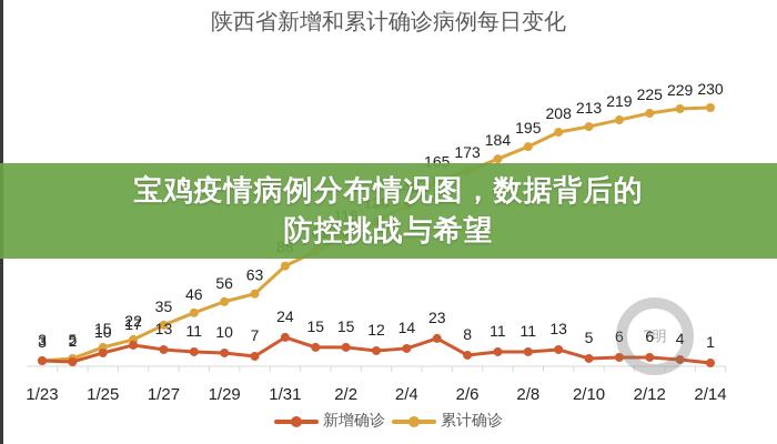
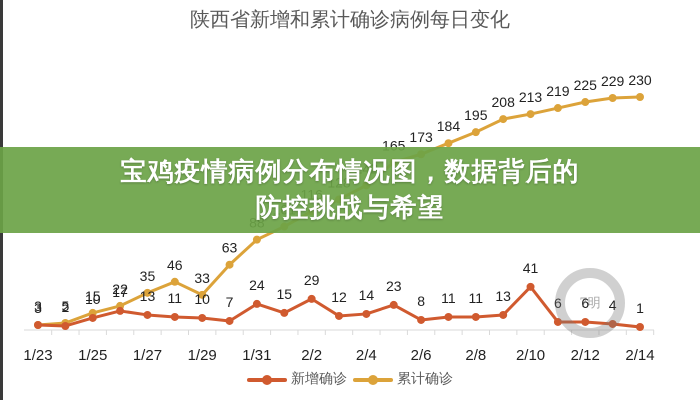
累计确诊/1/29: 56 -> 33
新增确诊/2/2: 15 -> 29
新增确诊/2/10: 5 -> 41
